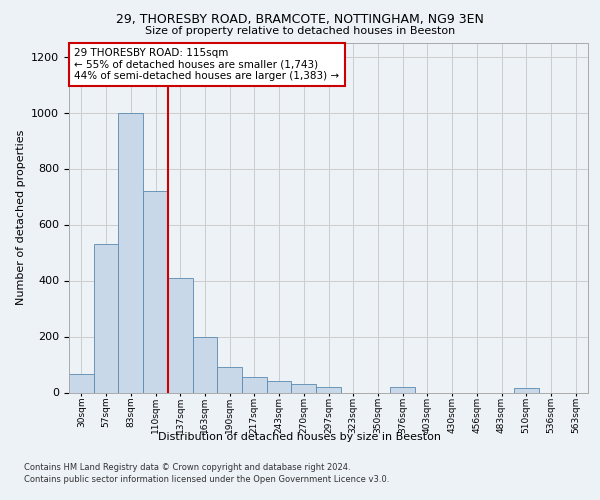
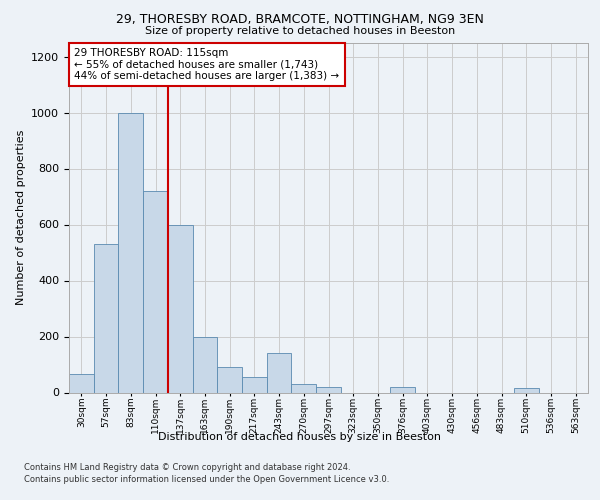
137sqm: 410 -> 600
243sqm: 40 -> 140
